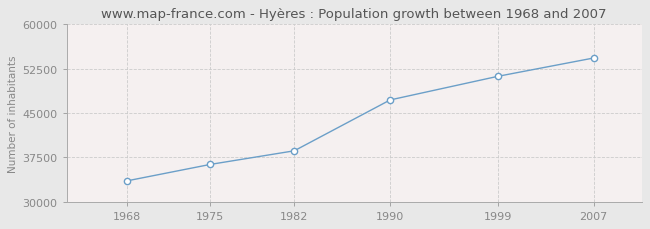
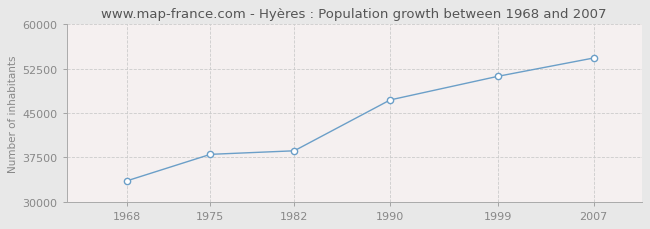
1975: 36300 -> 38000
